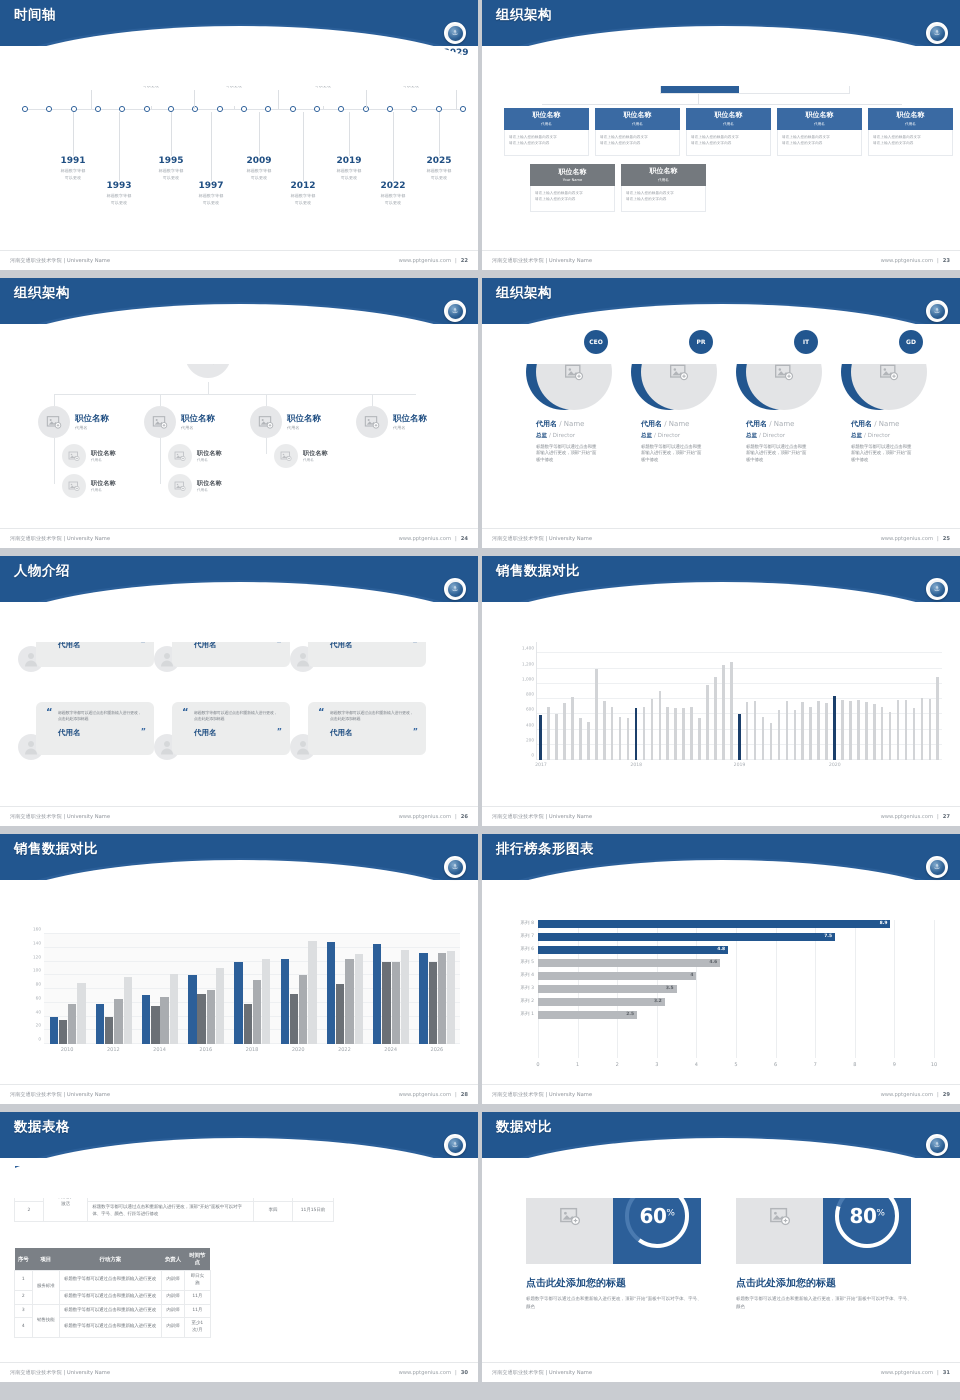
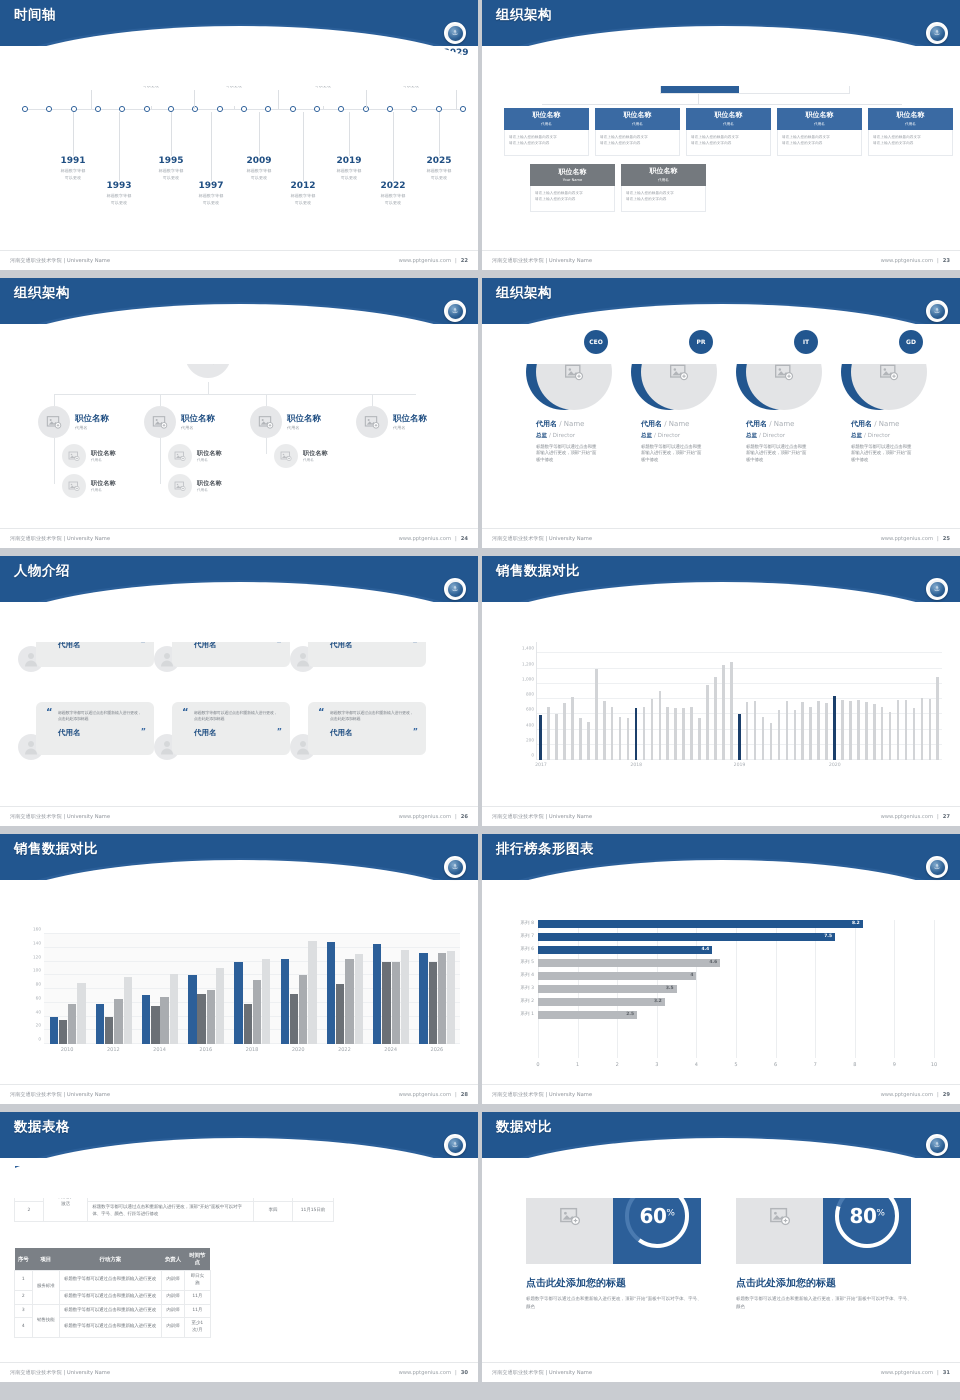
评分排行榜条形图/系列 8: 8.9 -> 8.2
评分排行榜条形图/系列 6: 4.8 -> 4.4
